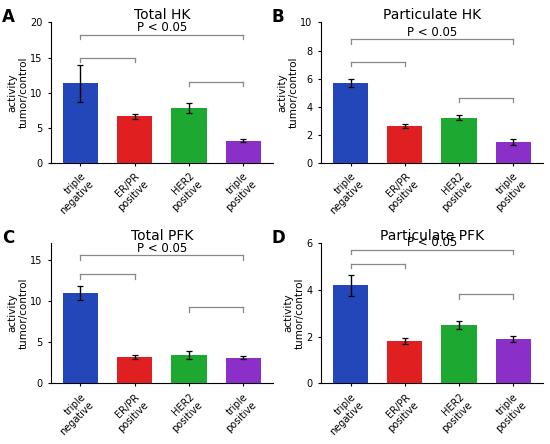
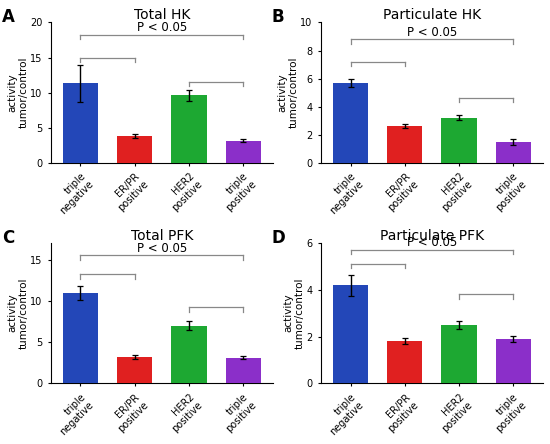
Total HK/ER/PR positive: 6.6 -> 3.8
Total HK/HER2 positive: 7.8 -> 9.6
Total PFK/HER2 positive: 3.4 -> 7.0
